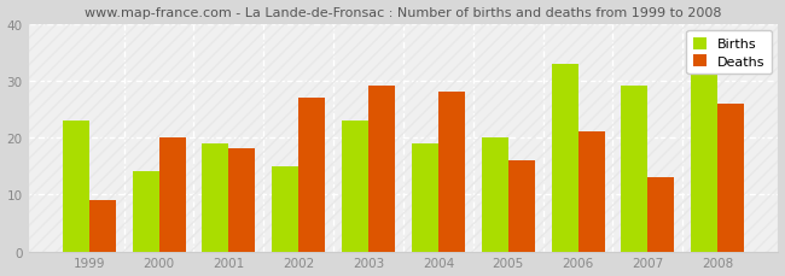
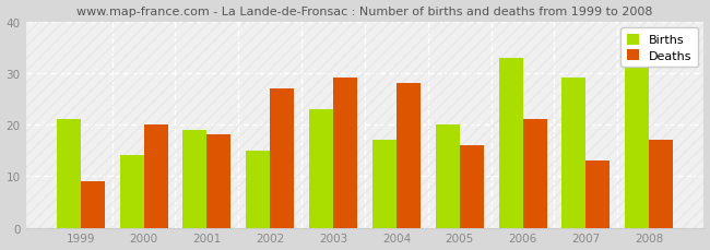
Births/1999: 23 -> 21
Births/2004: 19 -> 17
Deaths/2008: 26 -> 17
